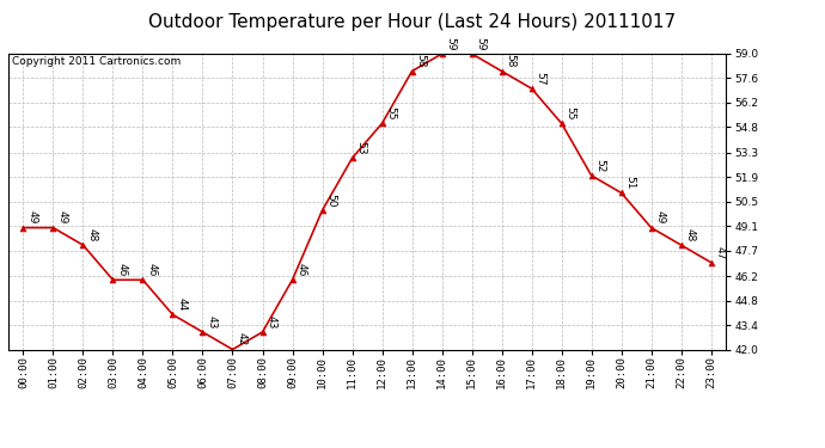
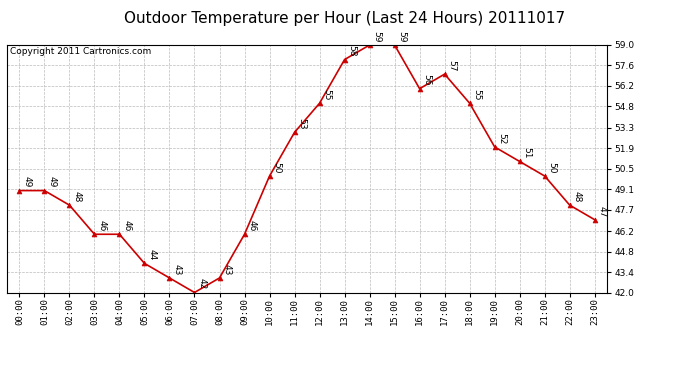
16:00: 58 -> 56
21:00: 49 -> 50
